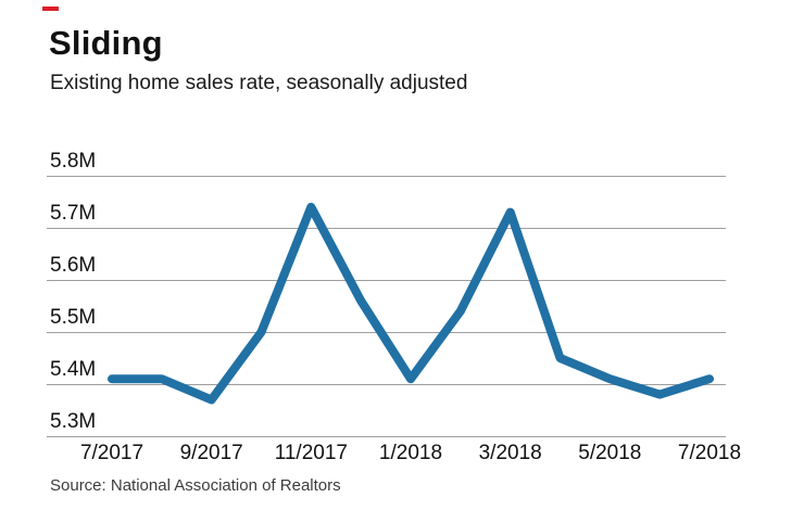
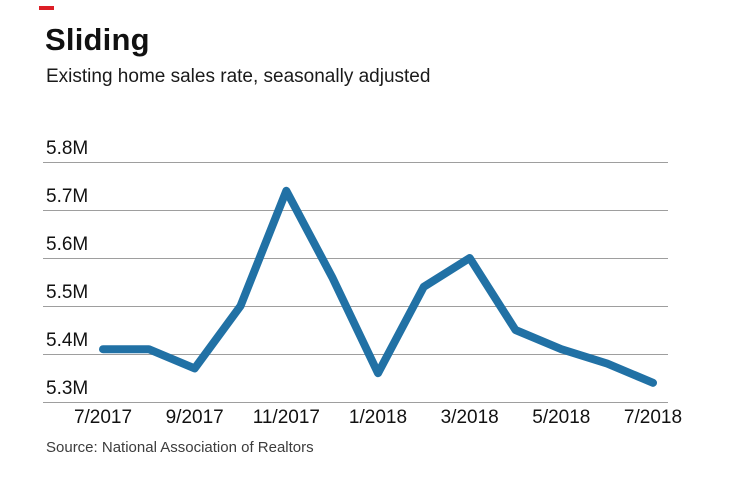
1/2018: 5.41M -> 5.36M
3/2018: 5.73M -> 5.60M
7/2018: 5.41M -> 5.34M
